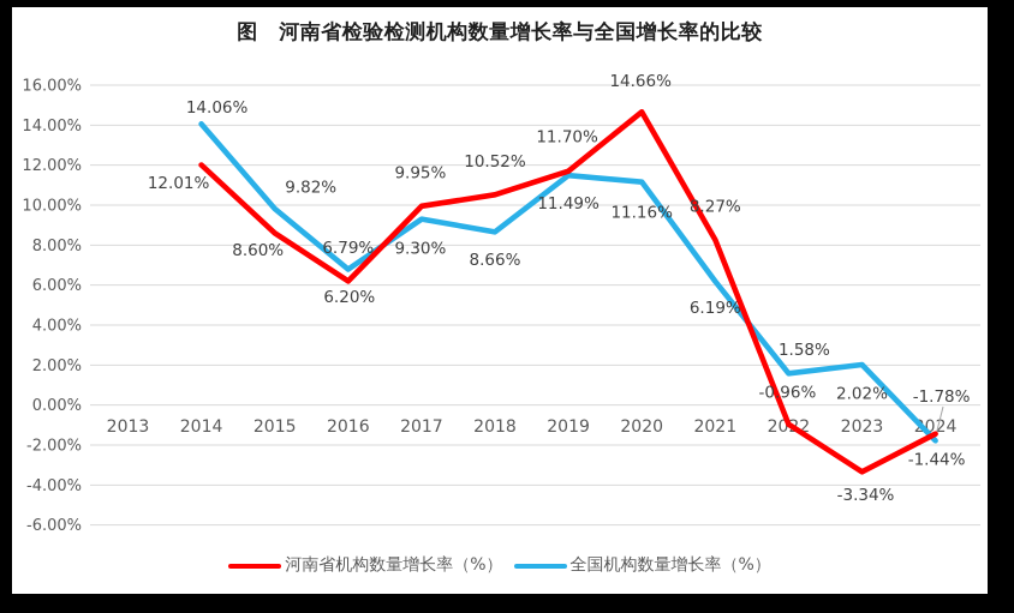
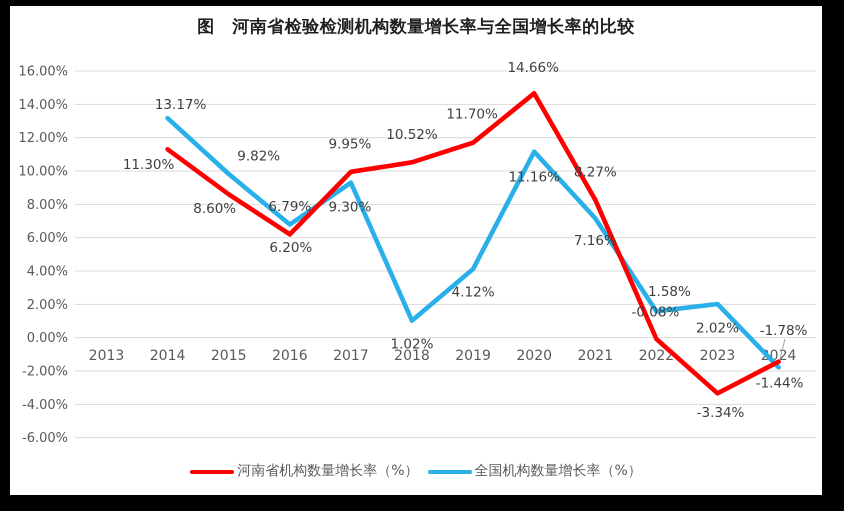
河南省机构数量增长率（%）/2014: 12.01% -> 11.30%
全国机构数量增长率（%）/2014: 14.06% -> 13.17%
全国机构数量增长率（%）/2018: 8.66% -> 1.02%
全国机构数量增长率（%）/2019: 11.49% -> 4.12%
全国机构数量增长率（%）/2021: 6.19% -> 7.16%
河南省机构数量增长率（%）/2022: -0.96% -> -0.08%
